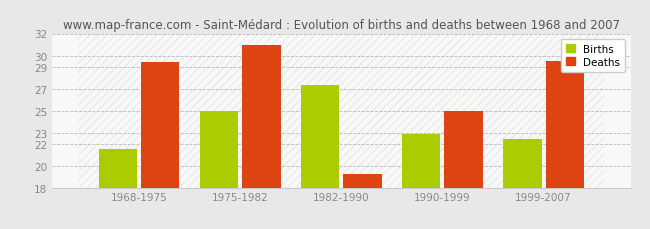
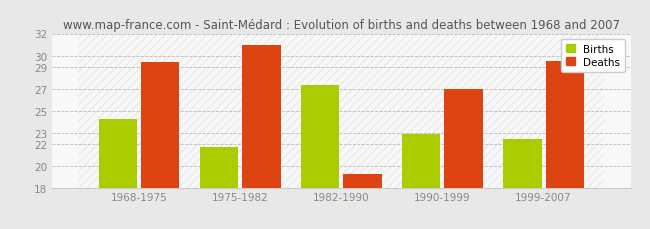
Births/1968-1975: 21.5 -> 24.2
Births/1975-1982: 25.0 -> 21.7
Deaths/1990-1999: 25.0 -> 27.0
